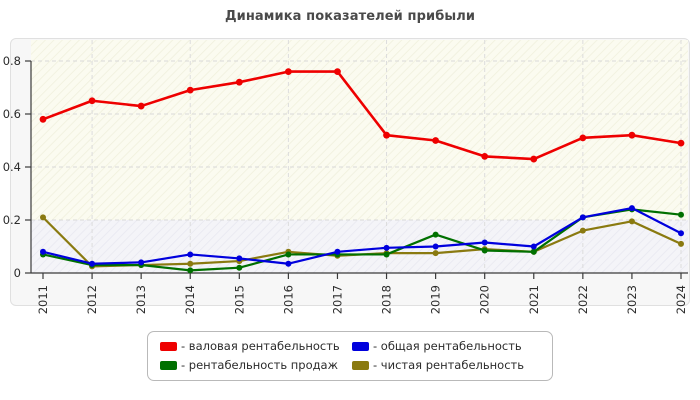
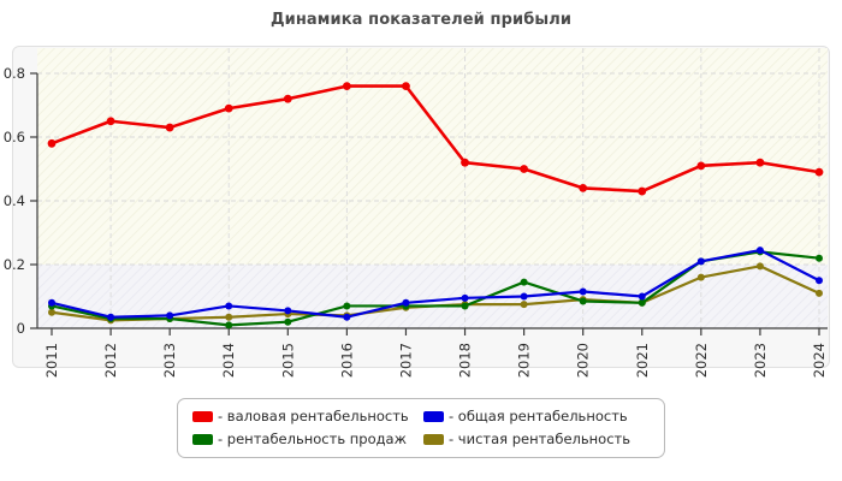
- чистая рентабельность/2011: 0.21 -> 0.05
- чистая рентабельность/2016: 0.08 -> 0.04
